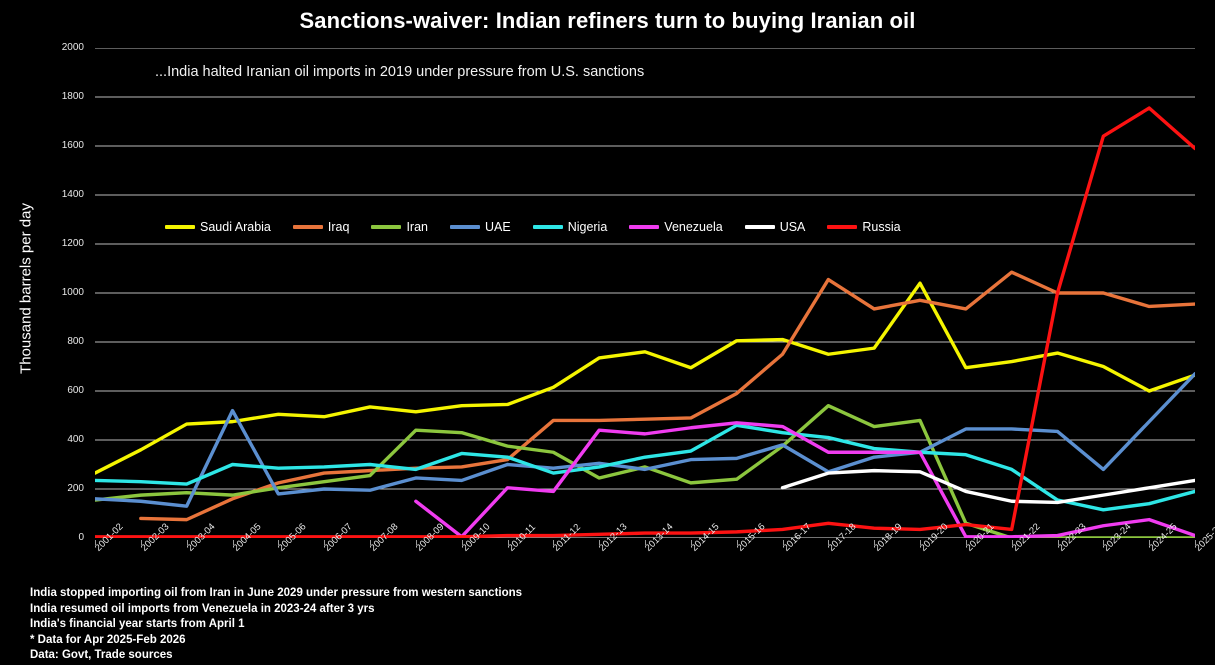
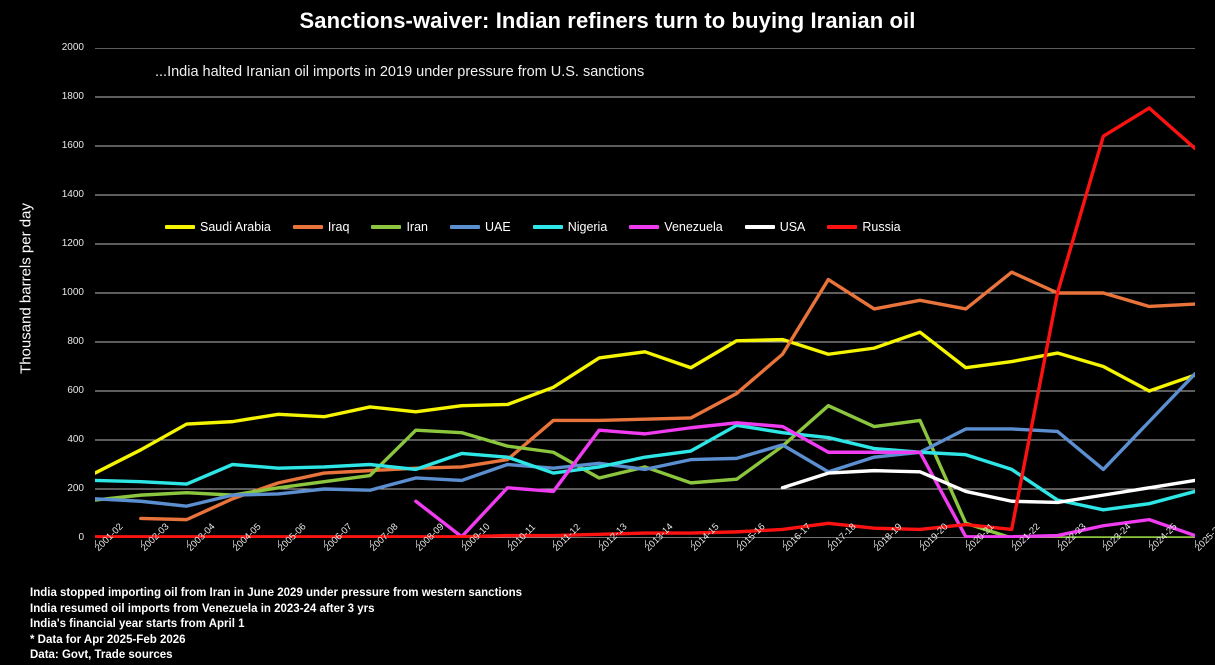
UAE/2004-05: 520 -> 180
Saudi Arabia/2019-20: 1040 -> 840
